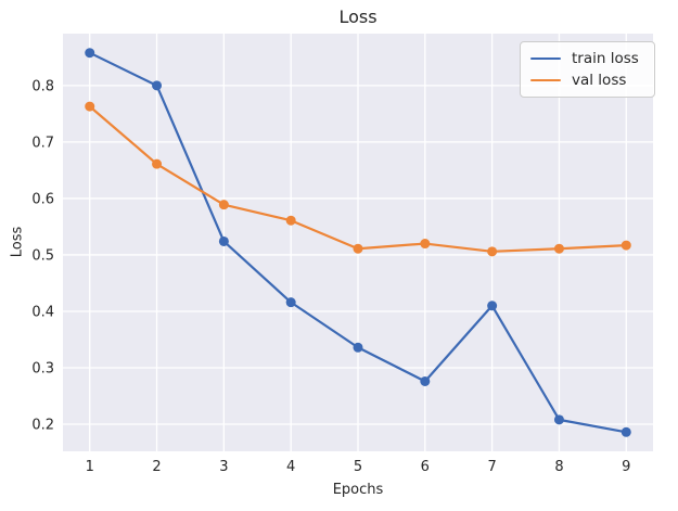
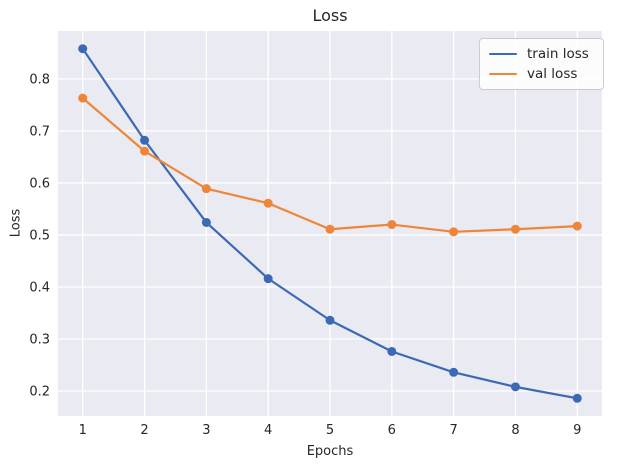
train loss/2: 0.80 -> 0.68
train loss/7: 0.41 -> 0.24
